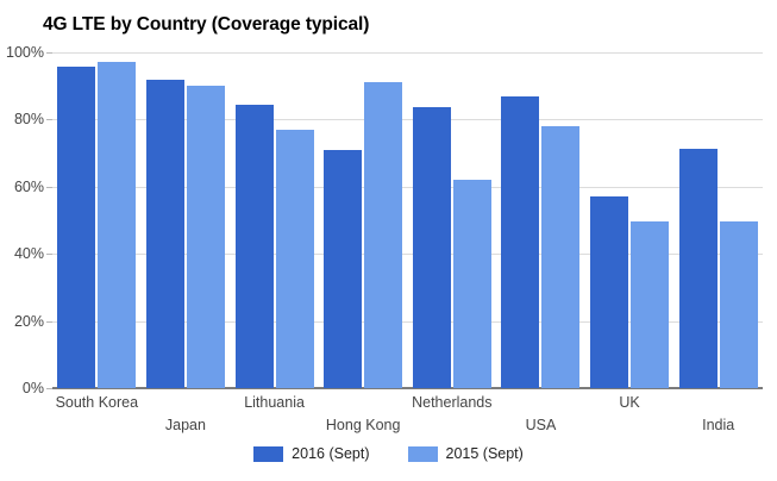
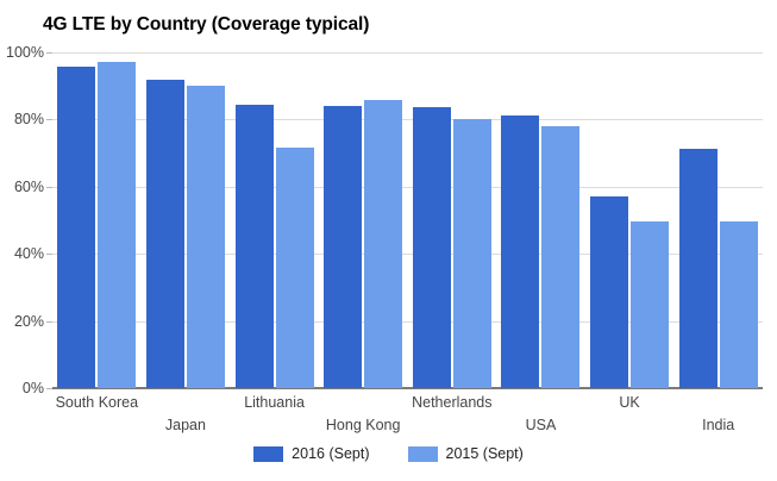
2015 (Sept)/Lithuania: 77% -> 72%
2016 (Sept)/Hong Kong: 71% -> 84%
2015 (Sept)/Hong Kong: 91% -> 86%
2015 (Sept)/Netherlands: 62% -> 80%
2016 (Sept)/USA: 87% -> 81%
